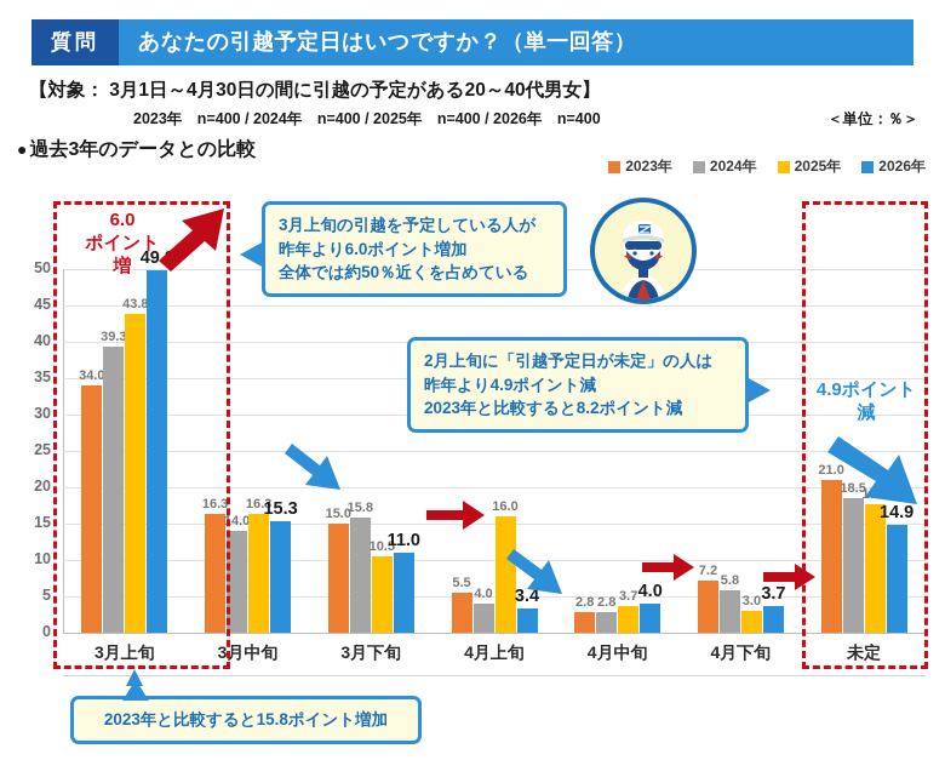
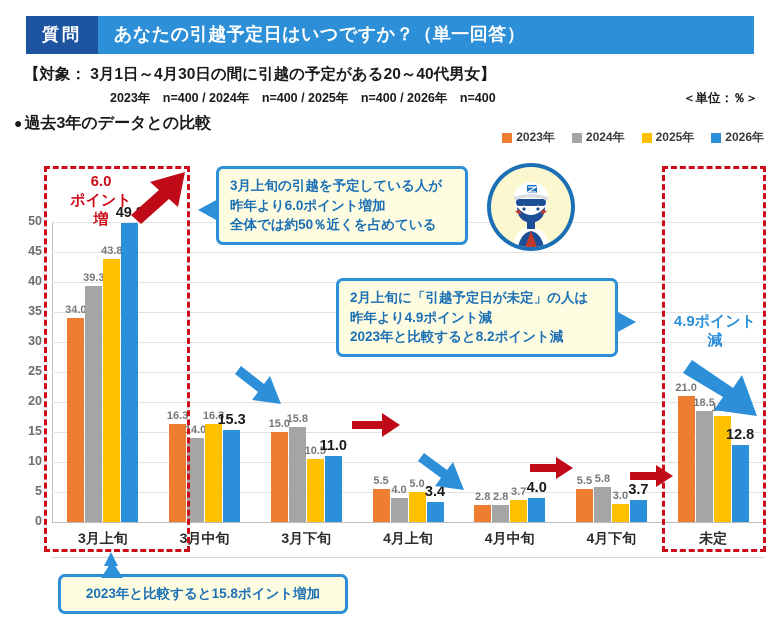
2025年/4月上旬: 16.0 -> 5.0
2023年/4月下旬: 7.2 -> 5.5
2026年/未定: 14.9 -> 12.8
